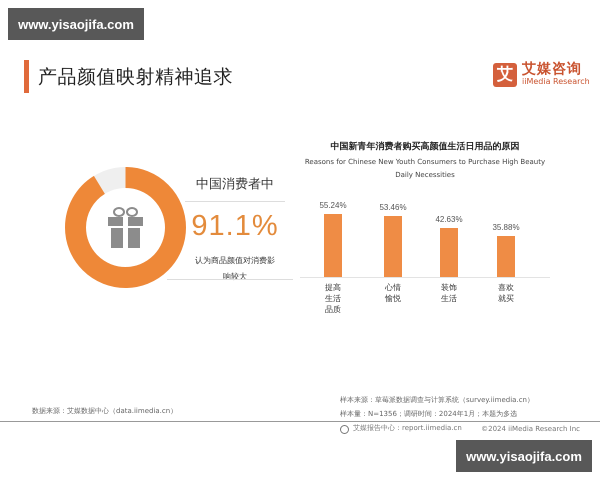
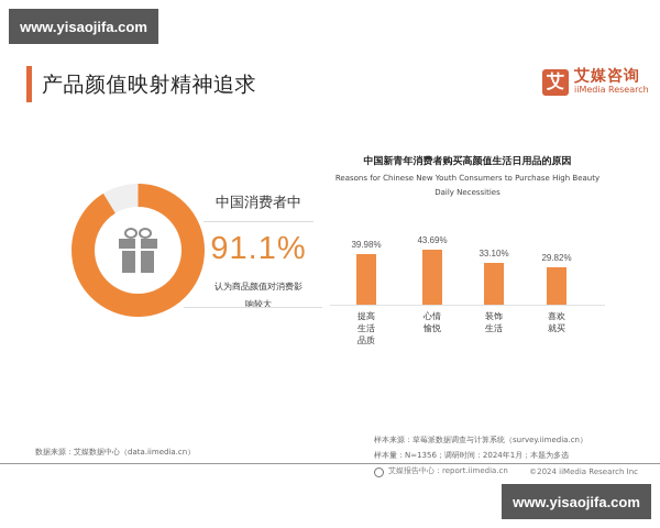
提高生活品质: 55.24% -> 39.98%
心情愉悦: 53.46% -> 43.69%
装饰生活: 42.63% -> 33.10%
喜欢就买: 35.88% -> 29.82%
